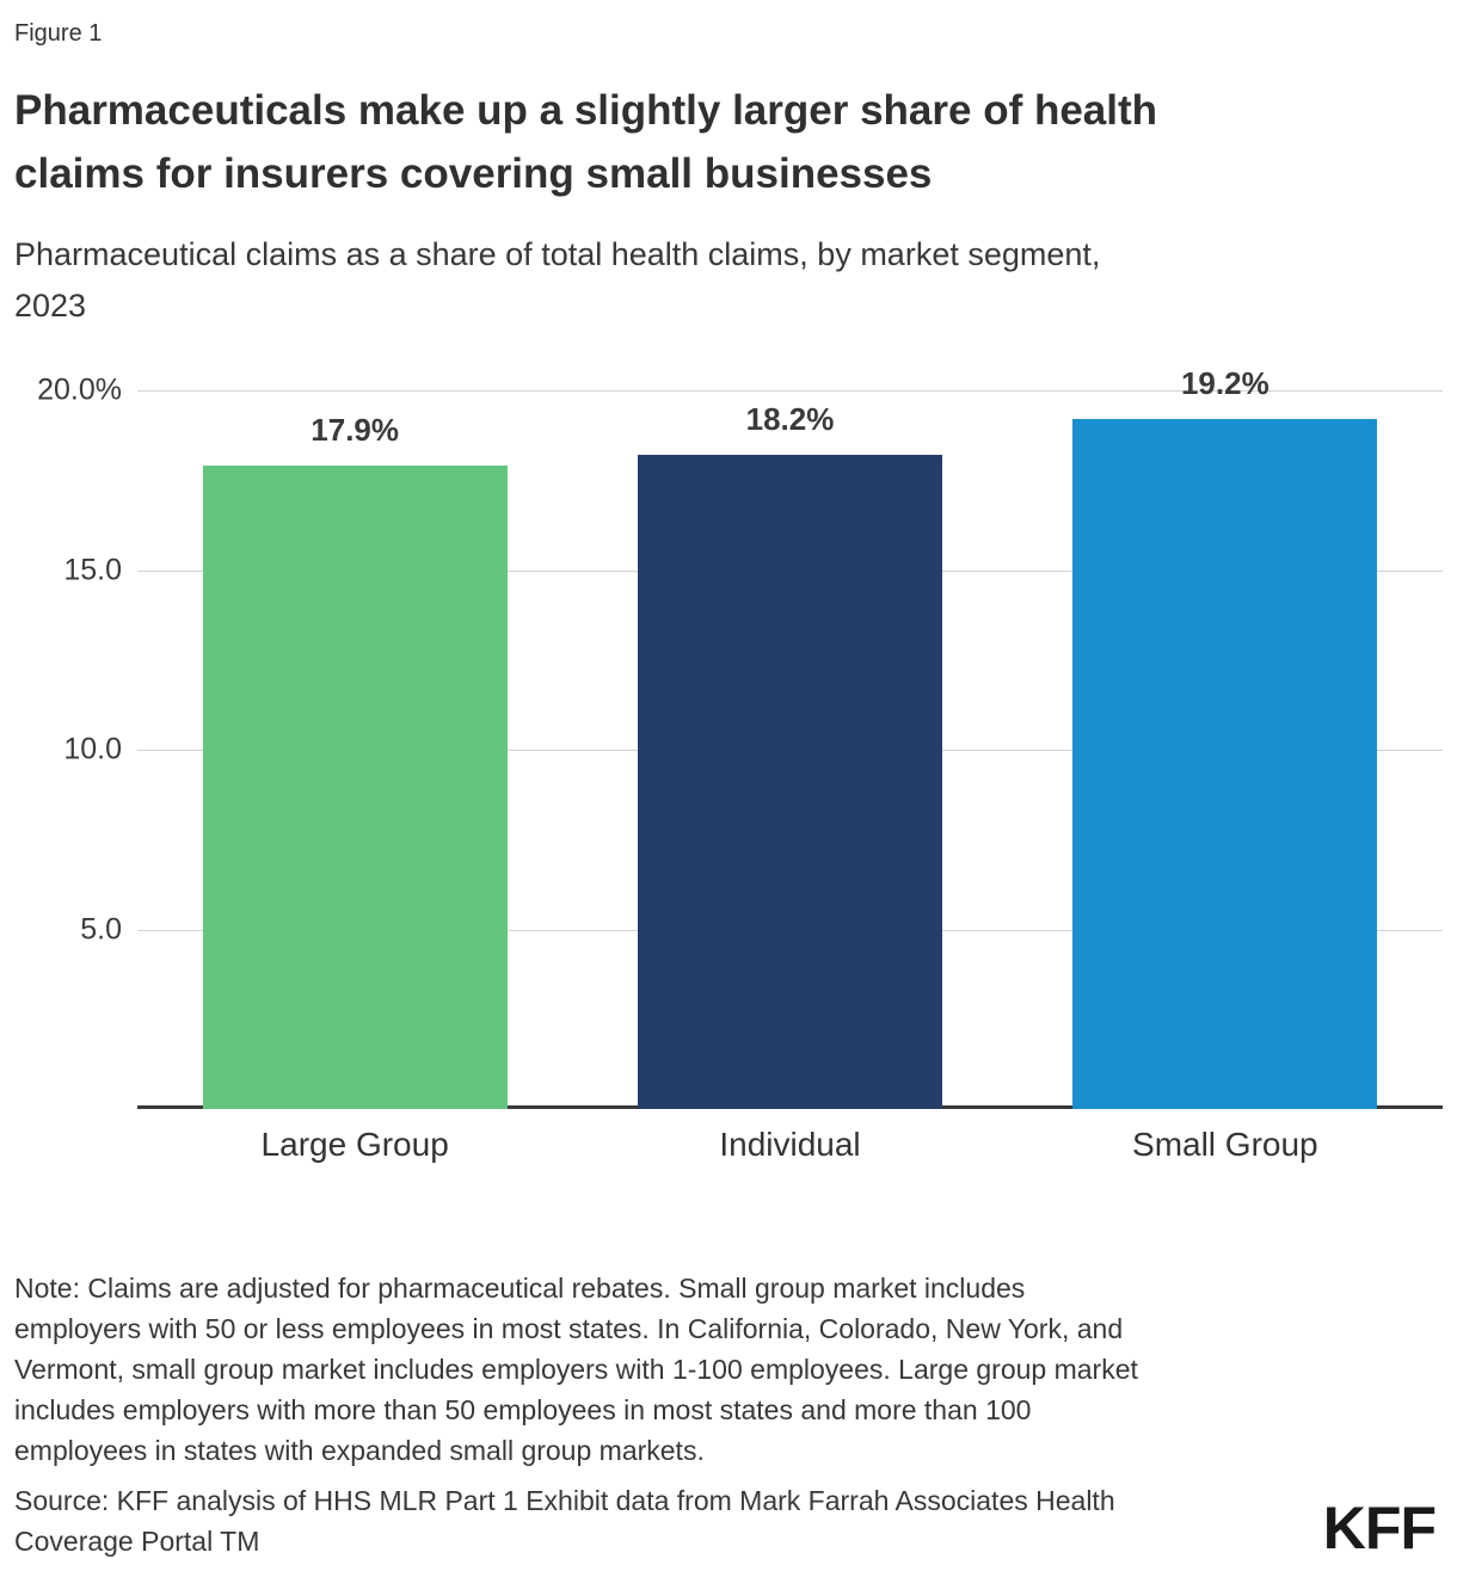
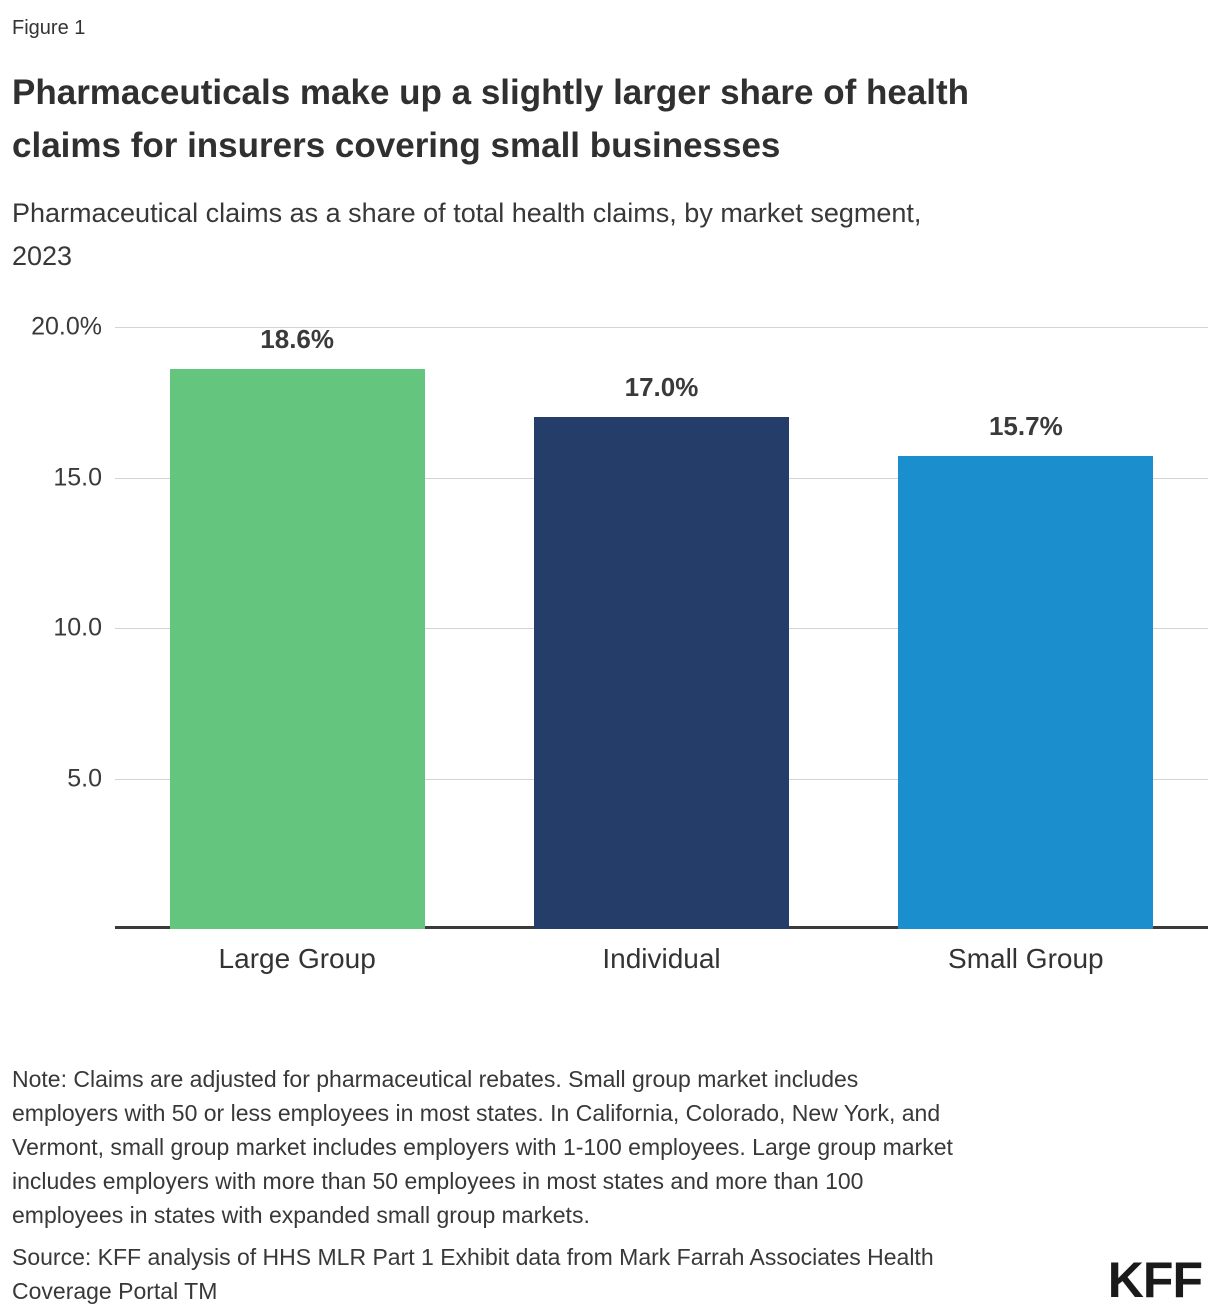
Large Group: 17.9% -> 18.6%
Individual: 18.2% -> 17.0%
Small Group: 19.2% -> 15.7%
